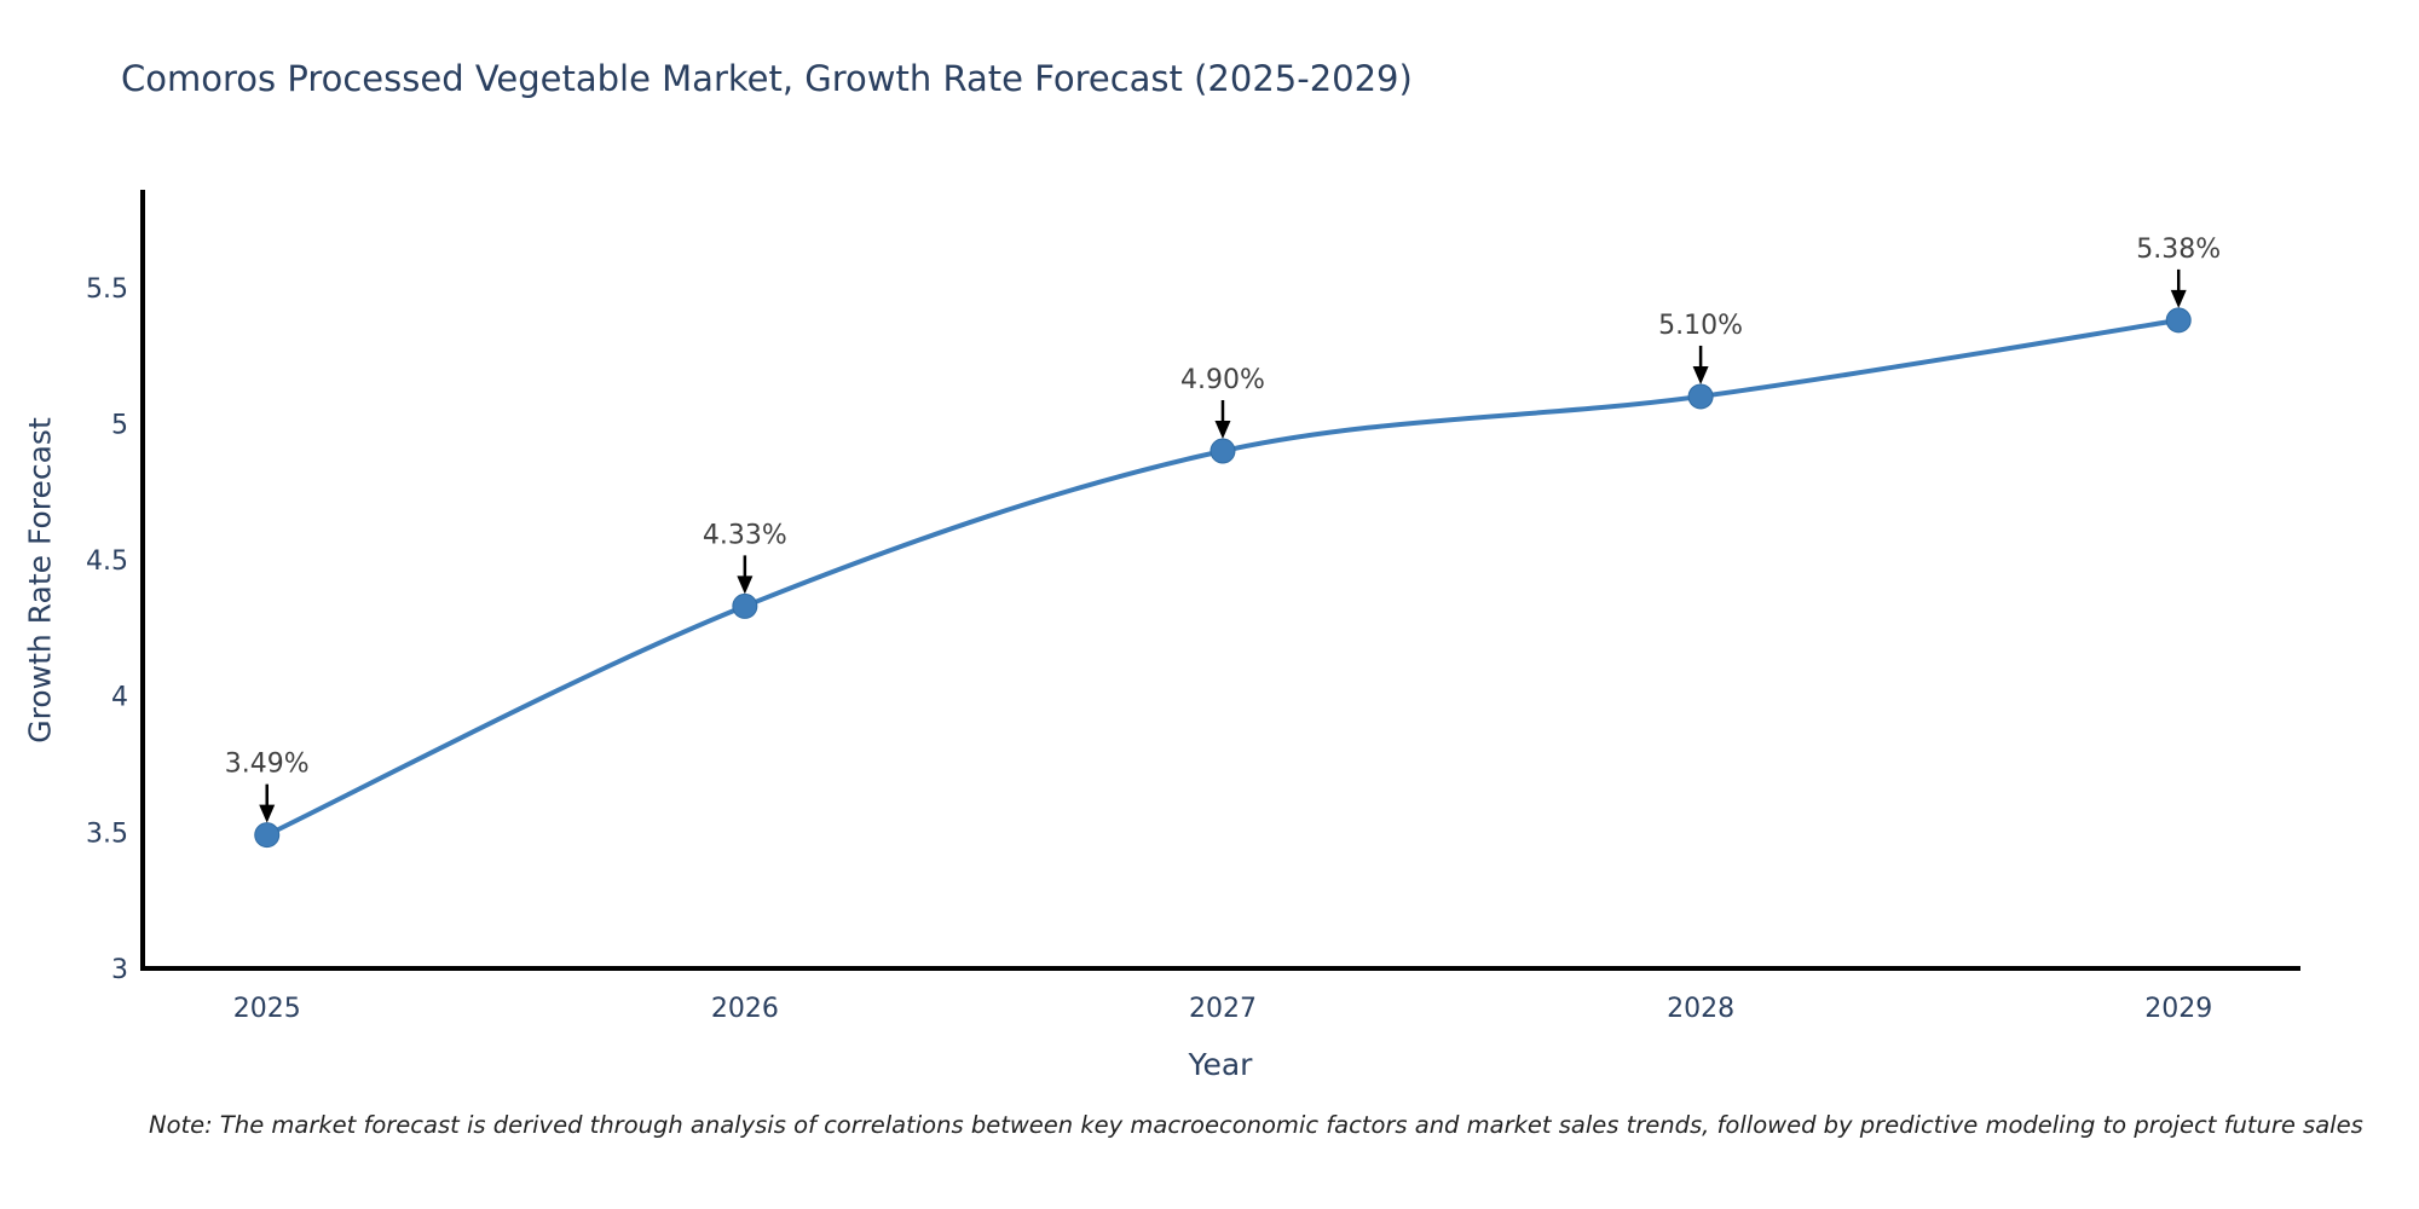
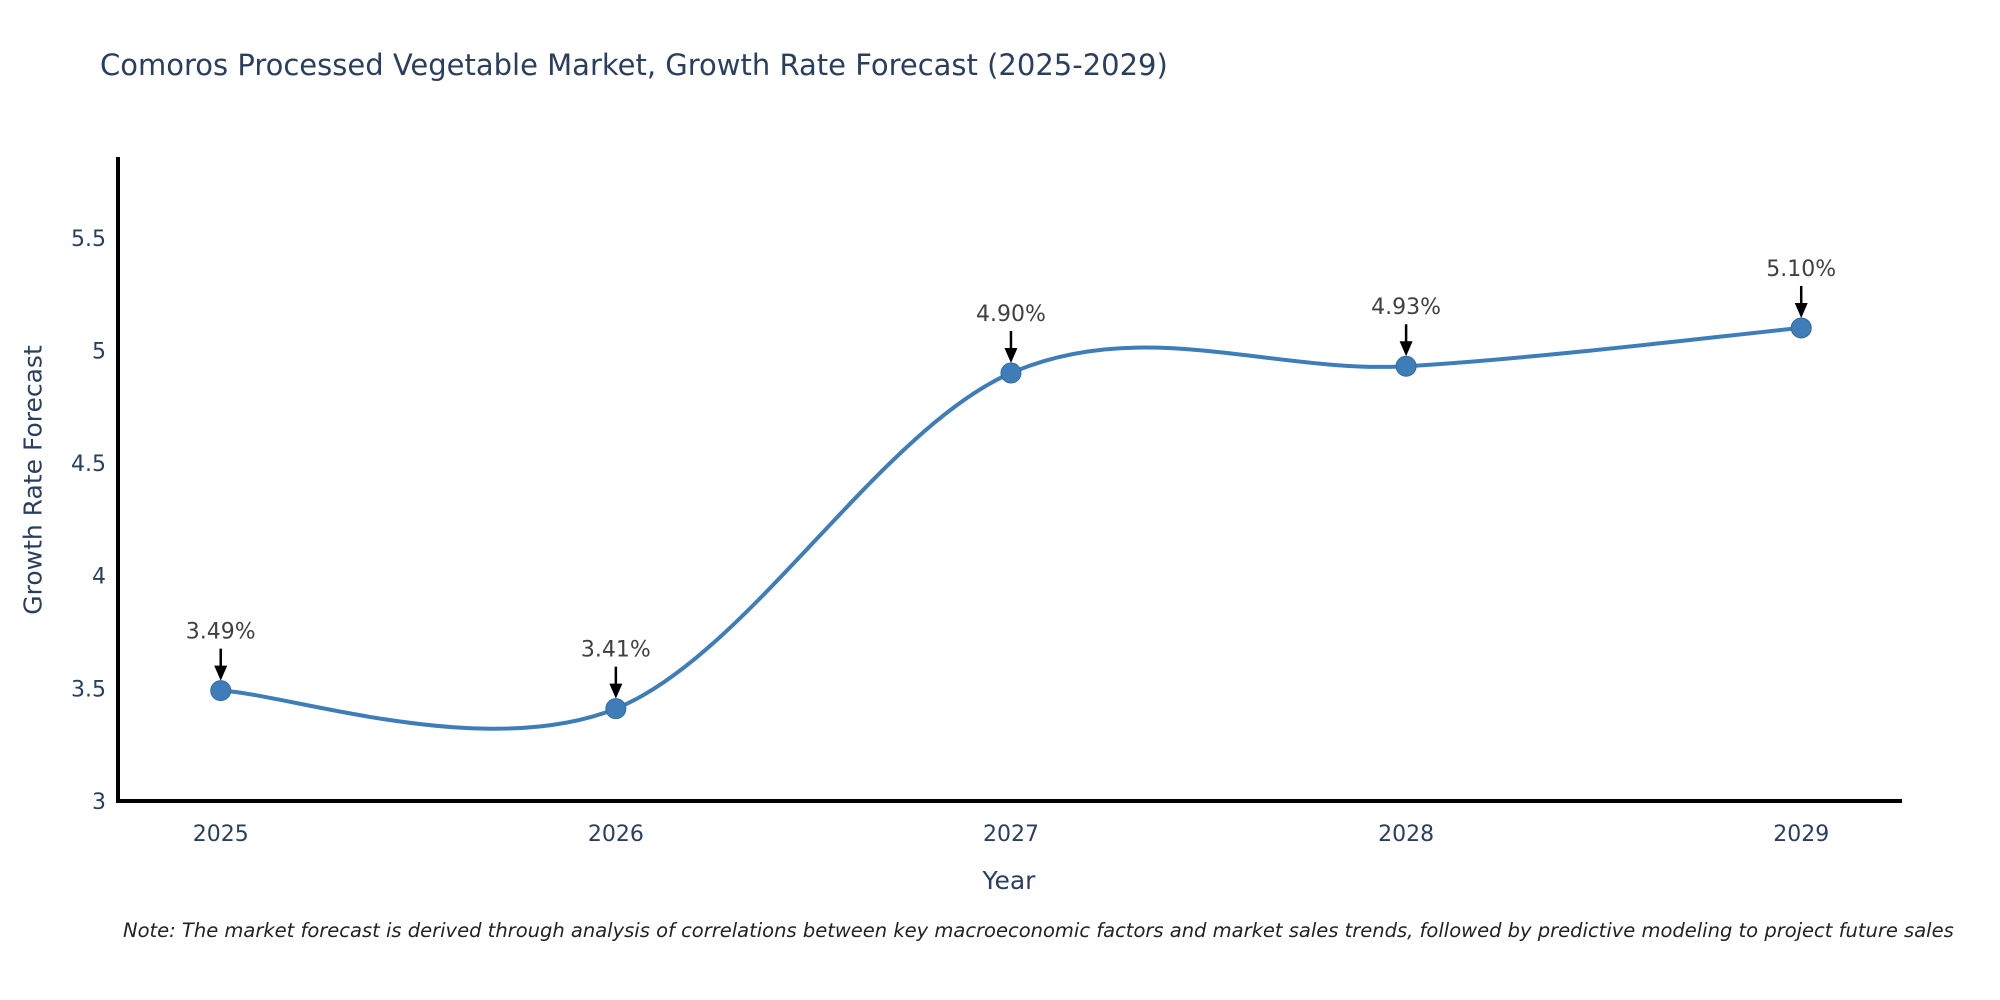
2026: 4.33% -> 3.41%
2028: 5.10% -> 4.93%
2029: 5.38% -> 5.10%
